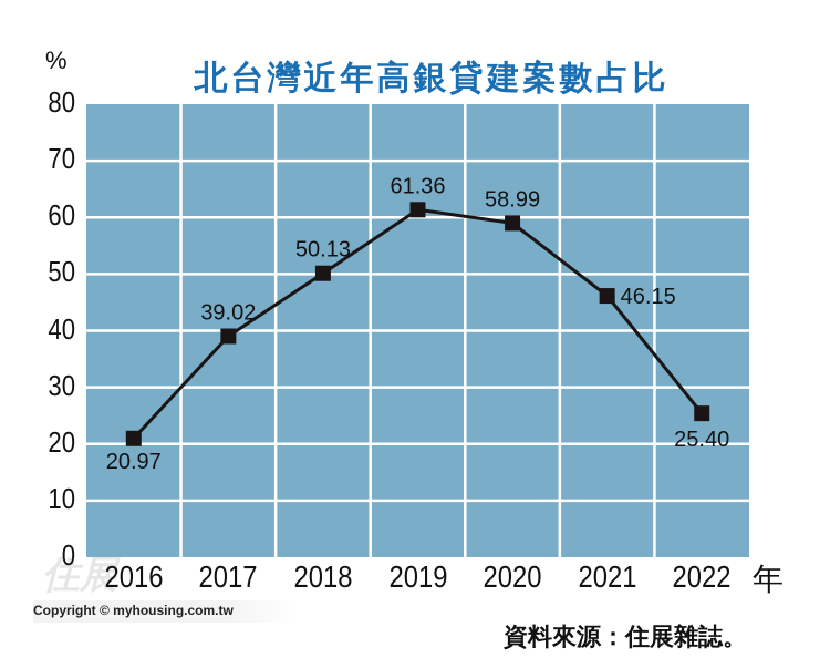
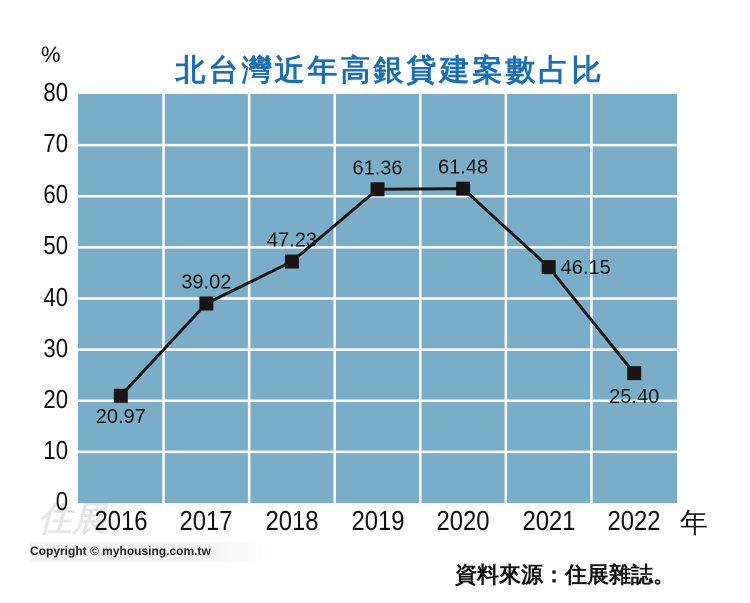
2018: 50.13 -> 47.23
2020: 58.99 -> 61.48
